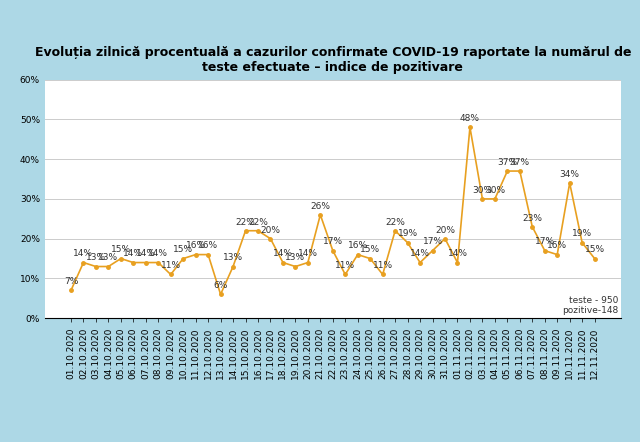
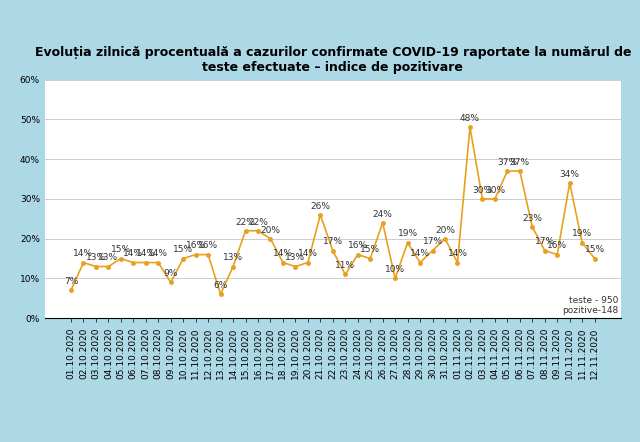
09.10.2020: 11% -> 9%
26.10.2020: 11% -> 24%
27.10.2020: 22% -> 10%
